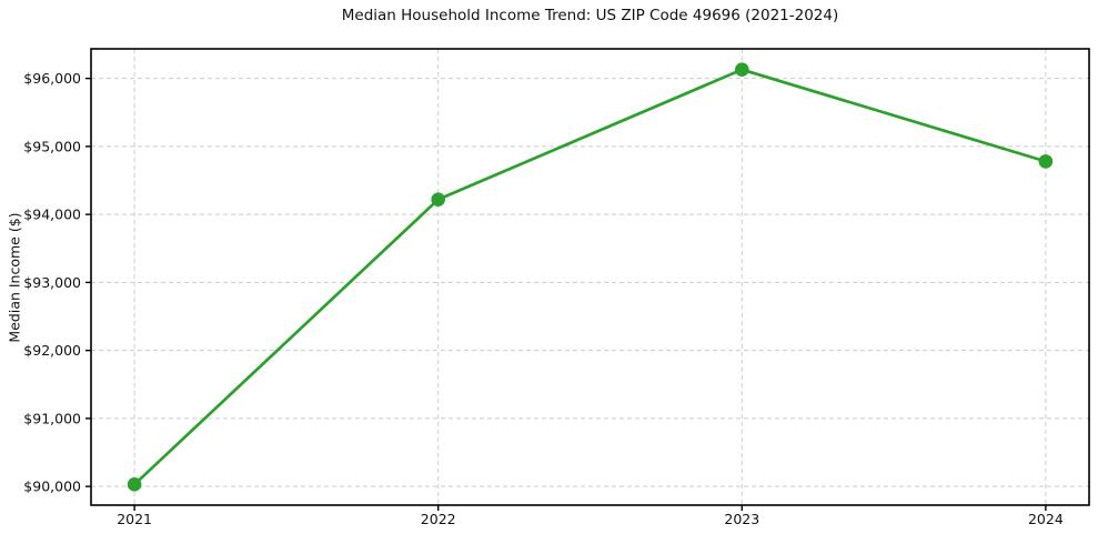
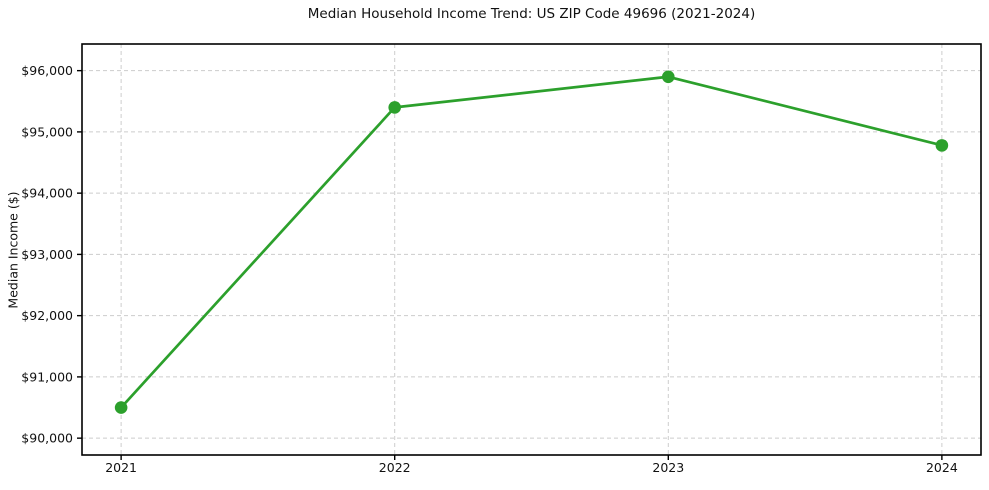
2021: $90000 -> $90500
2022: $94200 -> $95400
2023: $96100 -> $95900
